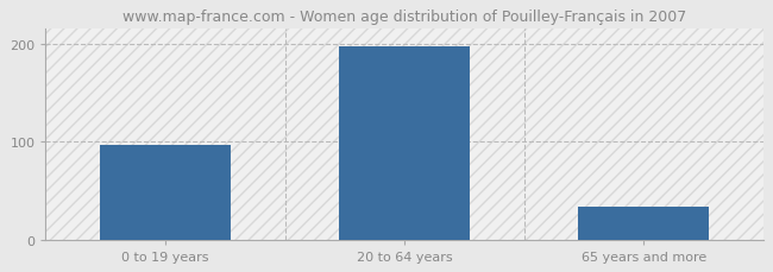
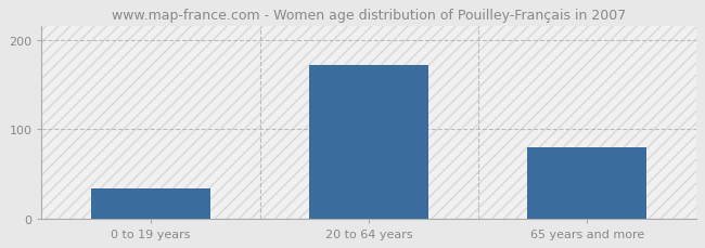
0 to 19 years: 97 -> 34
20 to 64 years: 197 -> 172
65 years and more: 33 -> 80
